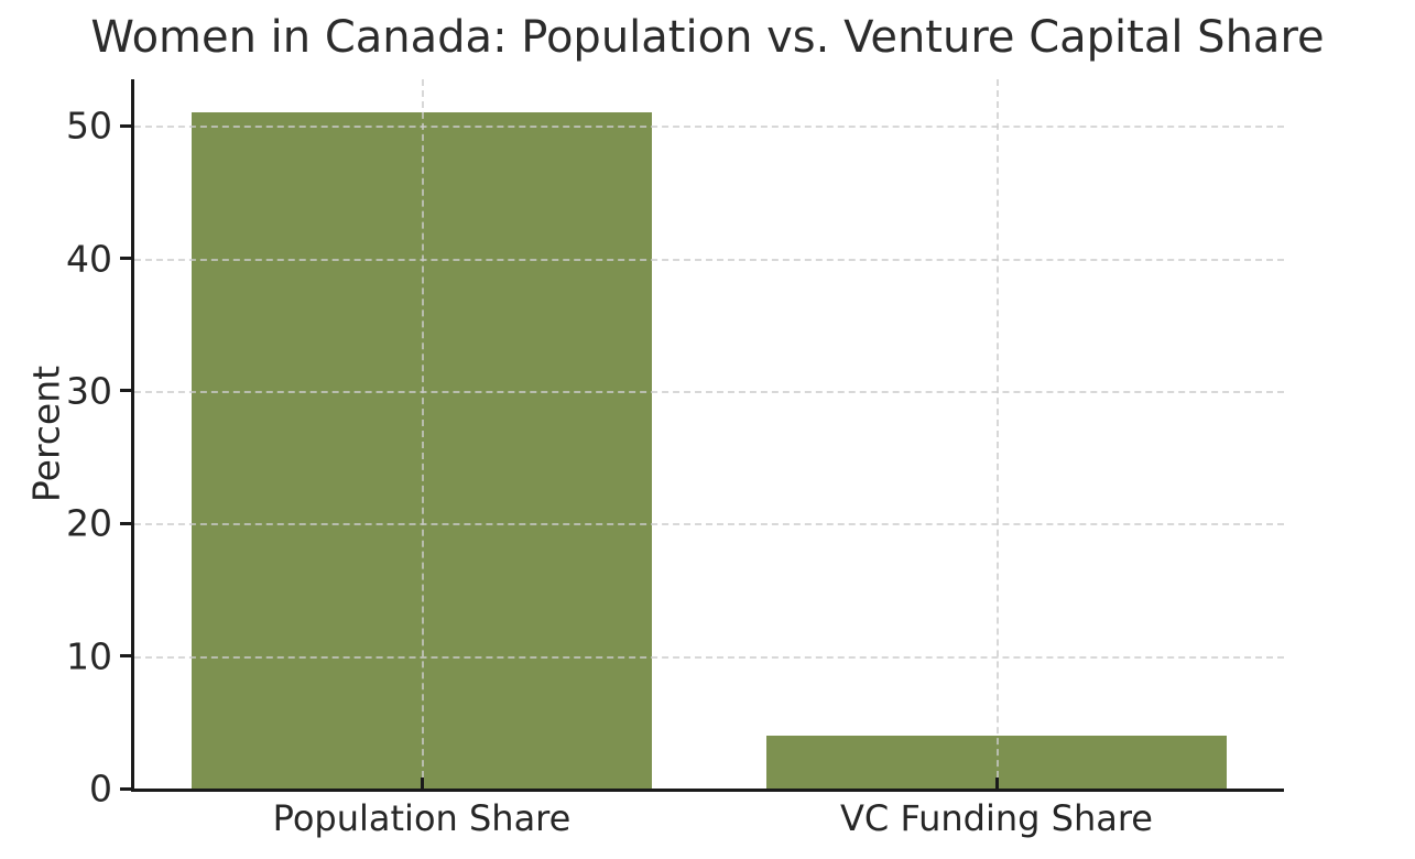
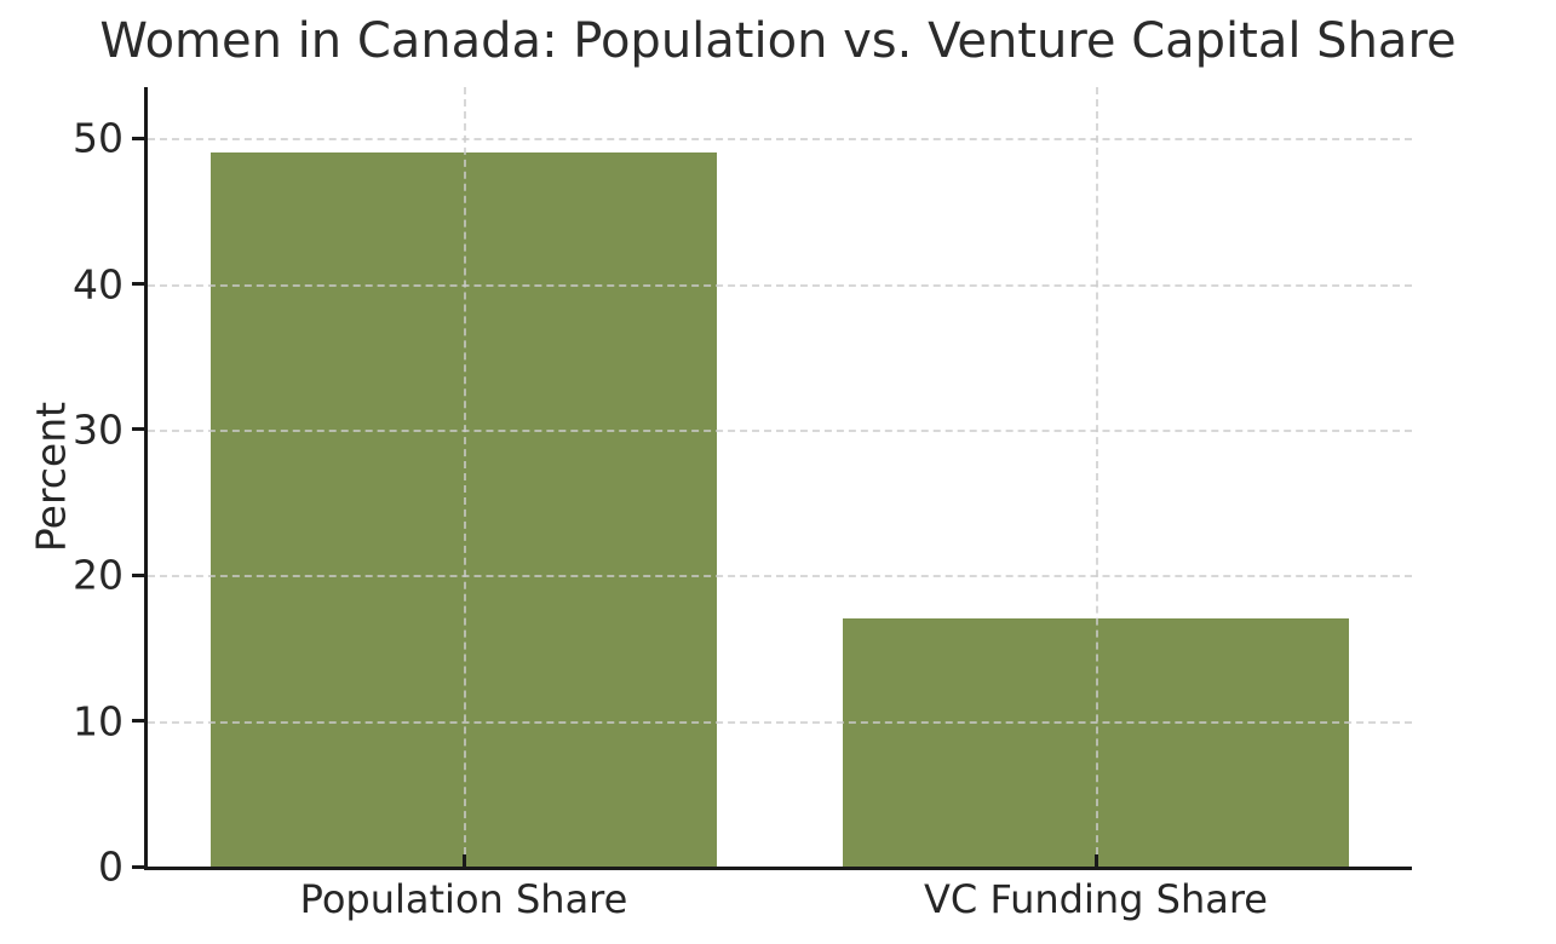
Population Share: 51 -> 49
VC Funding Share: 4 -> 17
